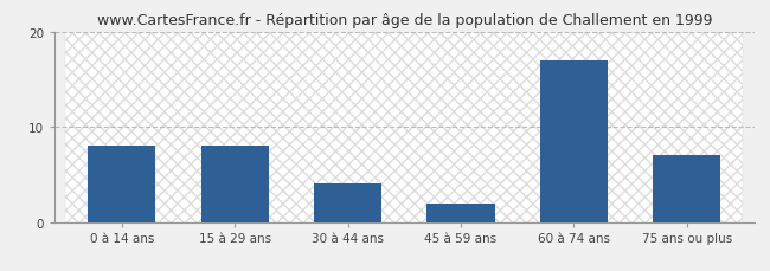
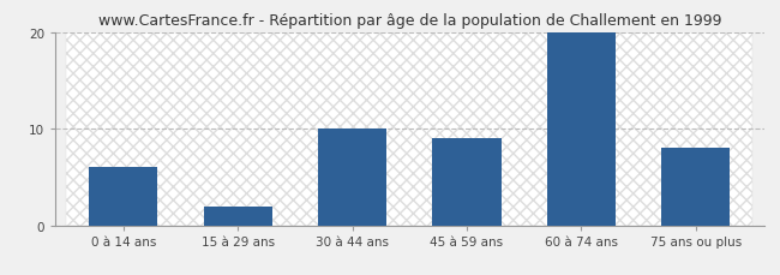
0 à 14 ans: 8 -> 6
15 à 29 ans: 8 -> 2
30 à 44 ans: 4 -> 10
45 à 59 ans: 2 -> 9
60 à 74 ans: 17 -> 20
75 ans ou plus: 7 -> 8
